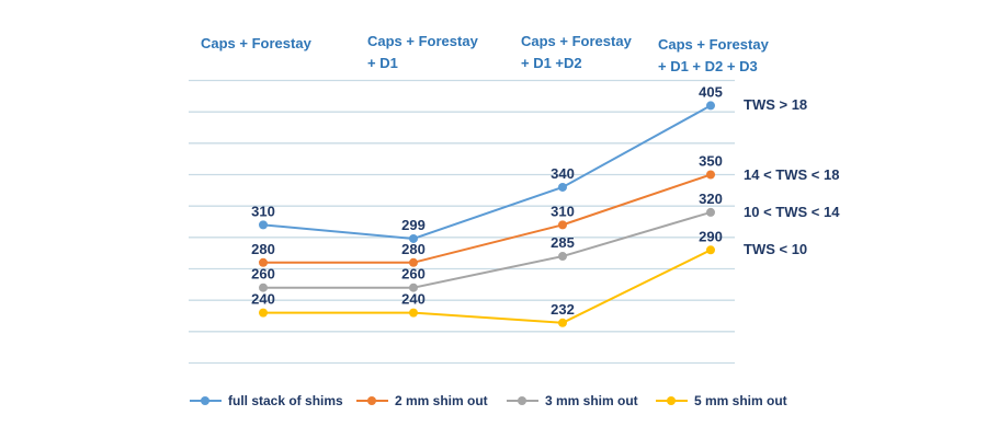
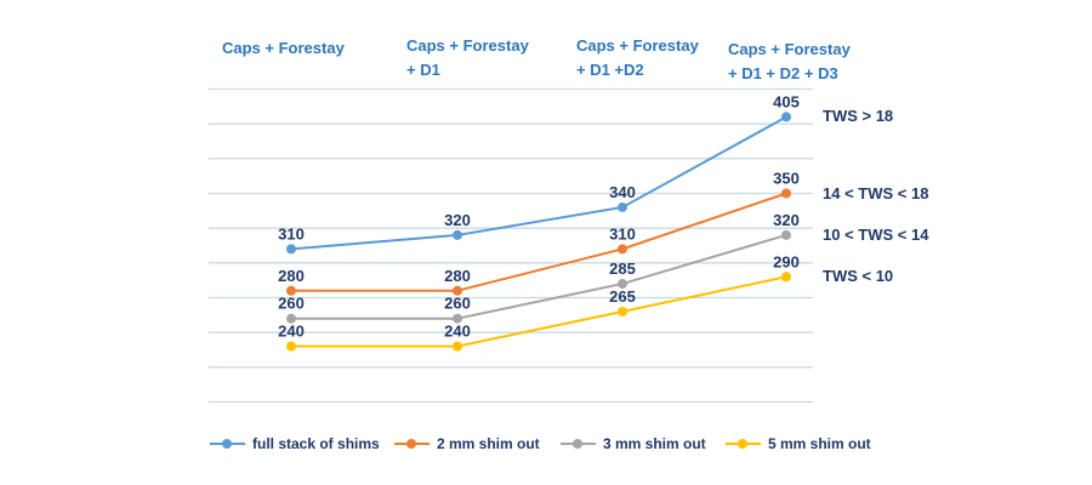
full stack of shims/Caps + Forestay + D1: 299 -> 320
5 mm shim out/Caps + Forestay + D1 +D2: 232 -> 265
